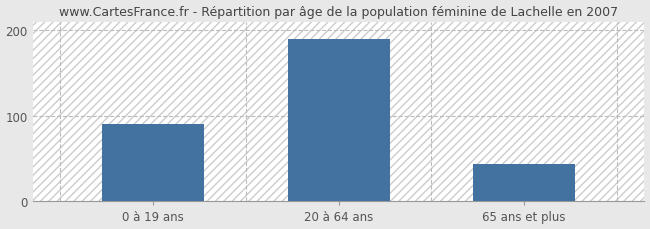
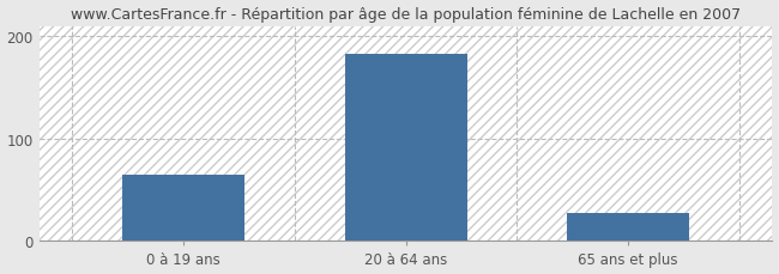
0 à 19 ans: 90 -> 65
20 à 64 ans: 190 -> 182
65 ans et plus: 44 -> 27
